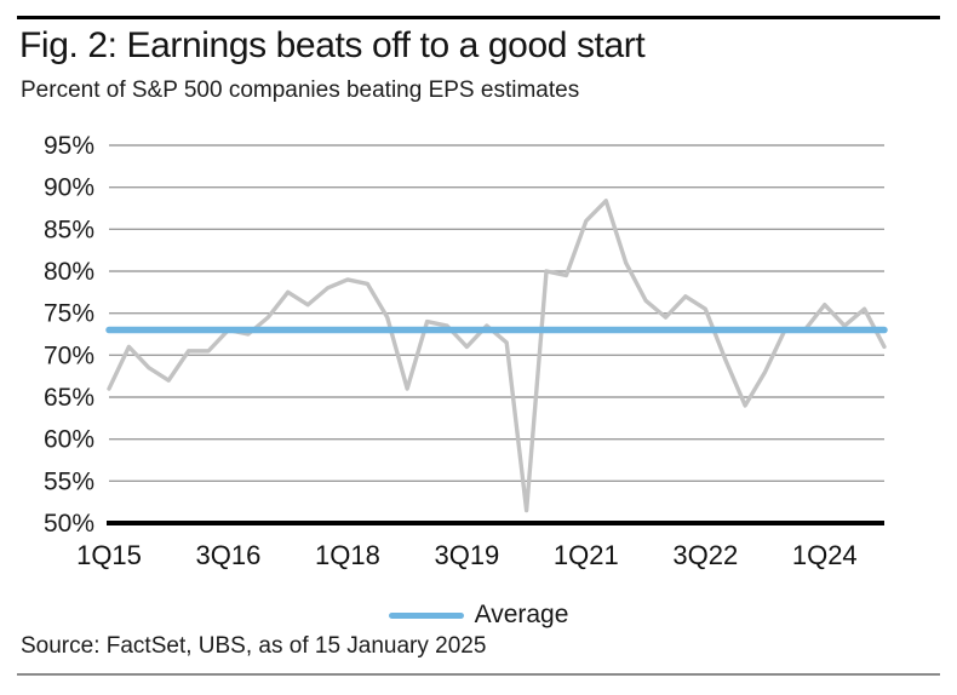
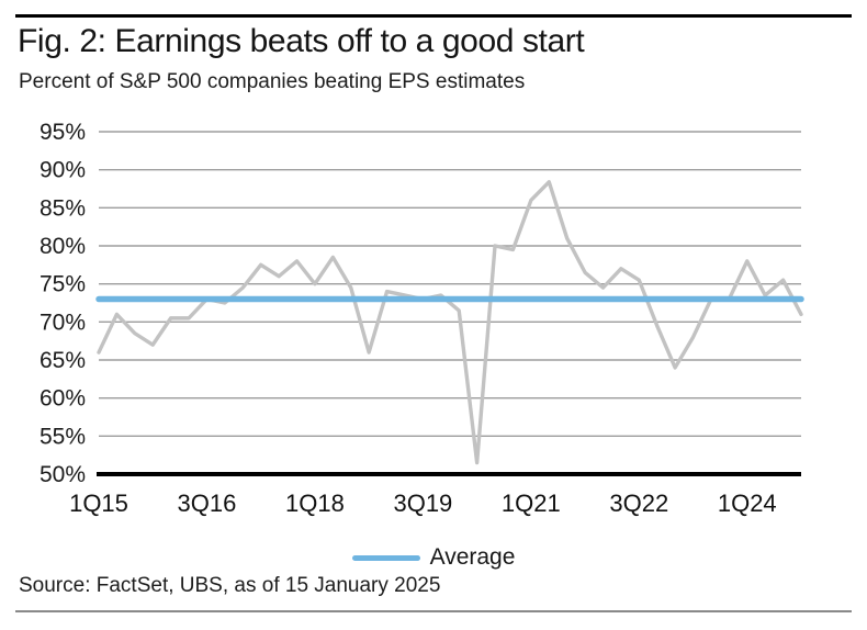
1Q18: 79% -> 75%
3Q19: 71% -> 73%
1Q24: 76% -> 78%
